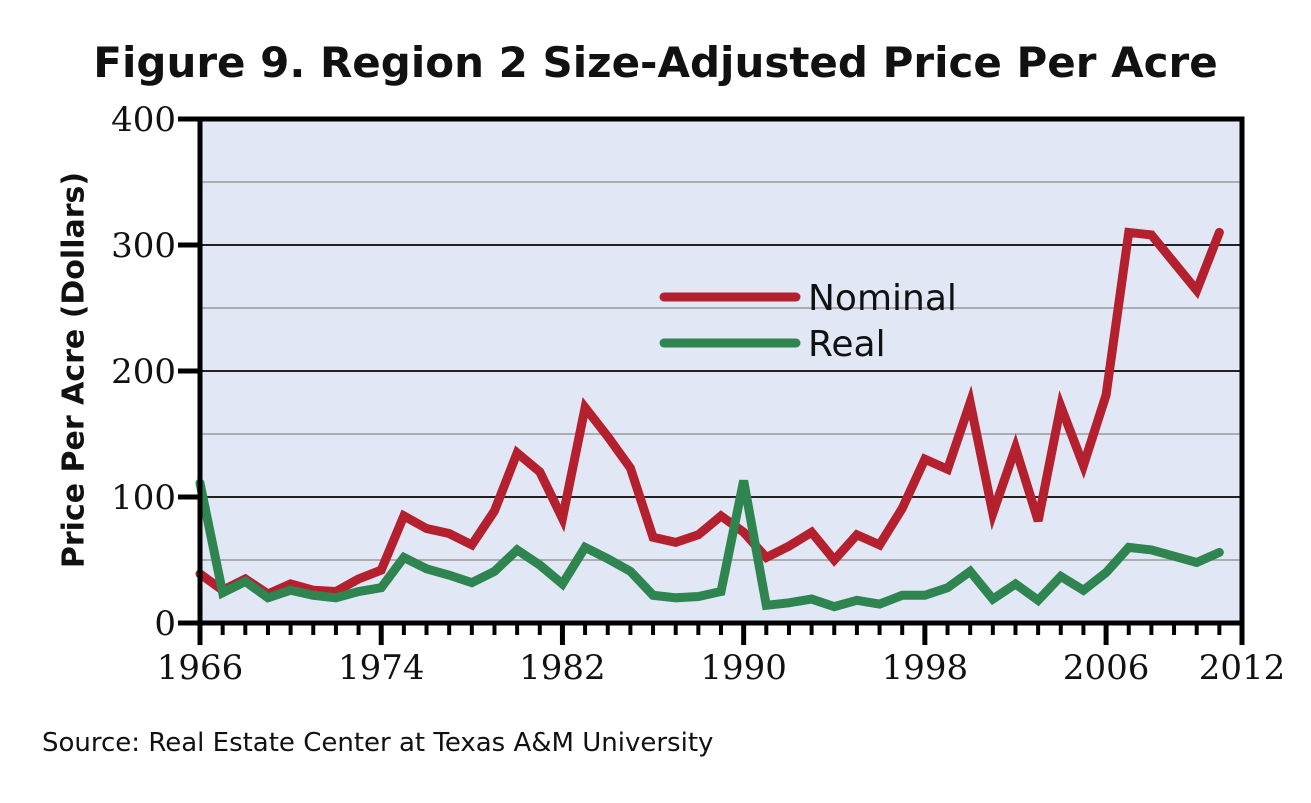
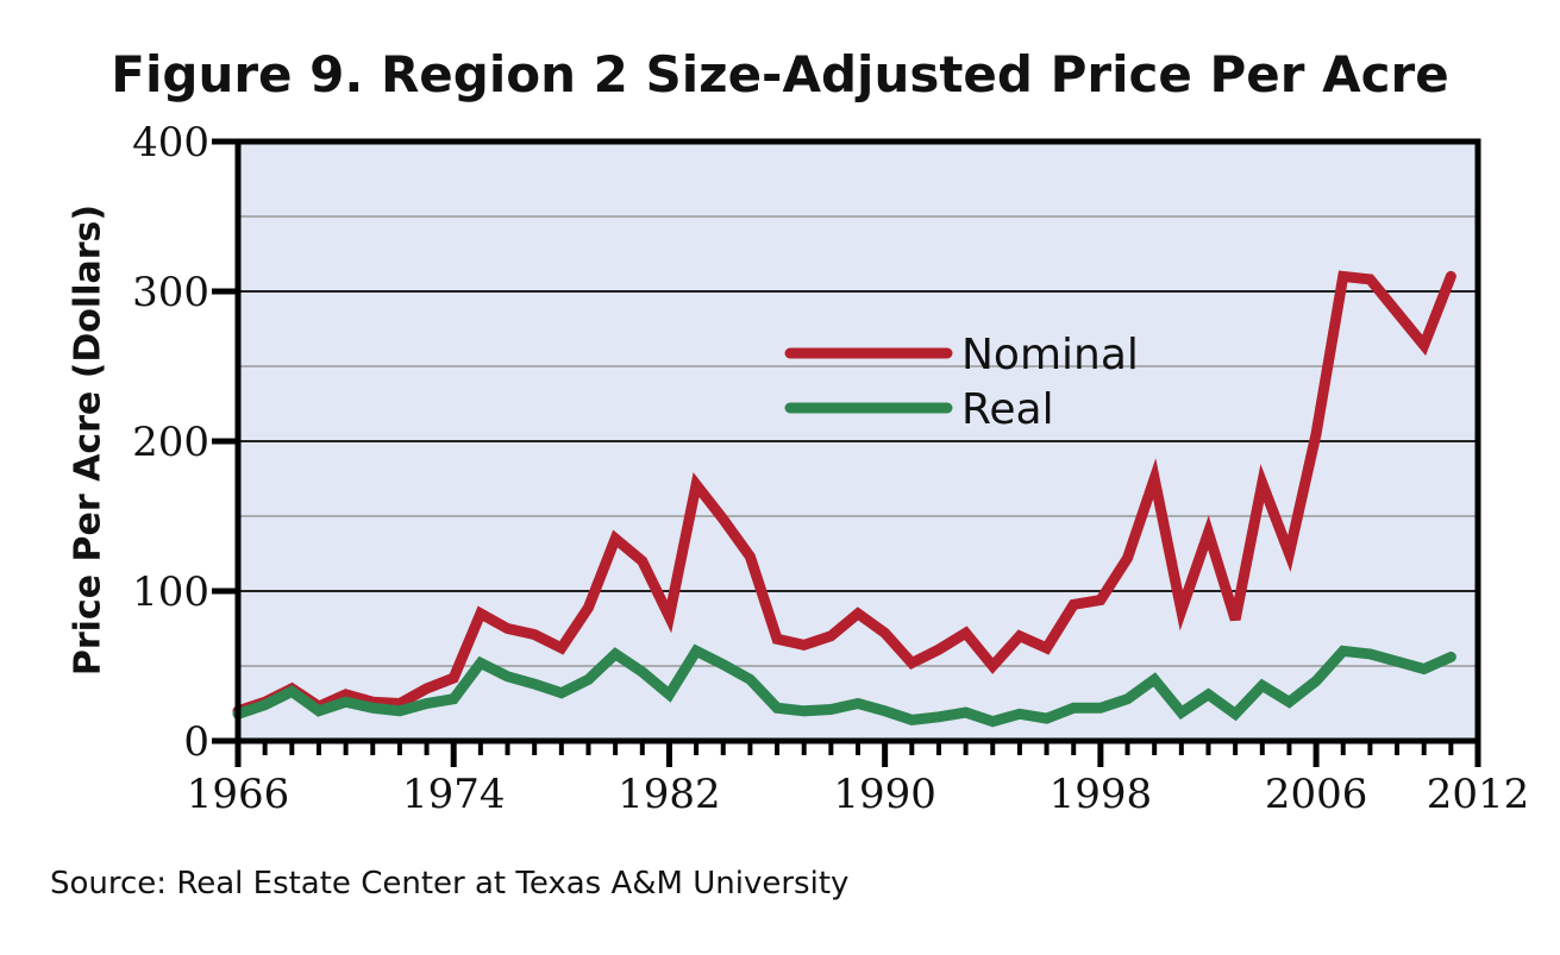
Nominal/1966: 39 -> 20
Real/1966: 111 -> 18
Real/1990: 113 -> 20
Nominal/1998: 130 -> 94
Nominal/2006: 181 -> 205
